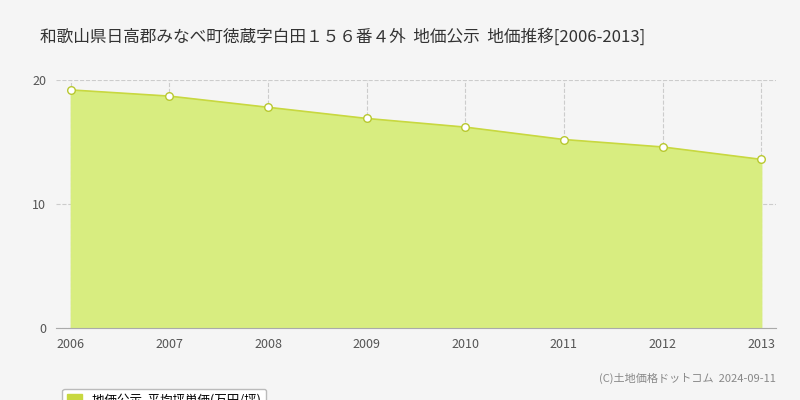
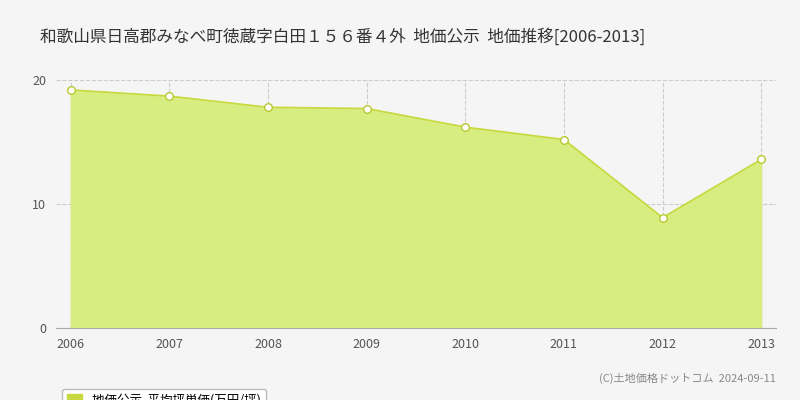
2009: 16.9 -> 17.7
2012: 14.6 -> 8.9
